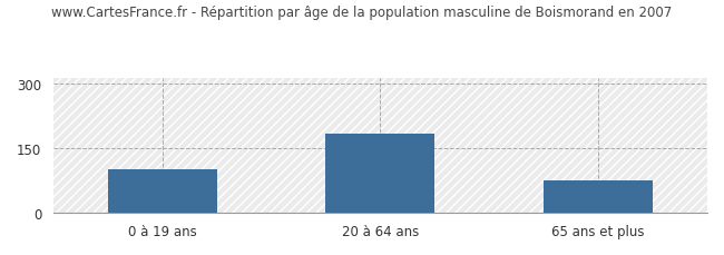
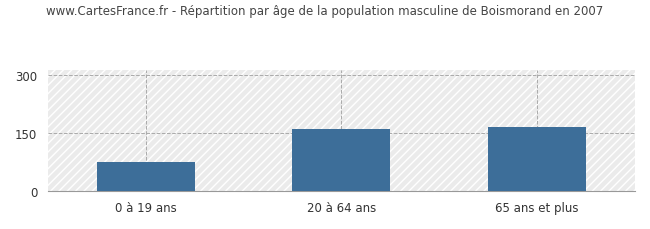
0 à 19 ans: 100 -> 75
20 à 64 ans: 185 -> 160
65 ans et plus: 75 -> 165
